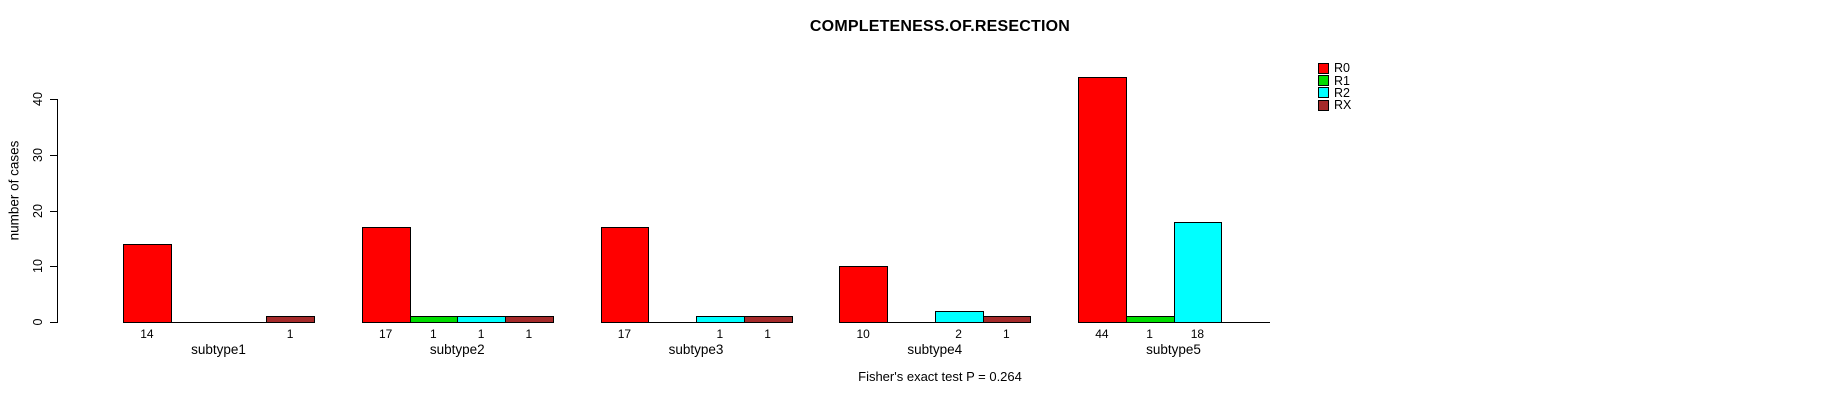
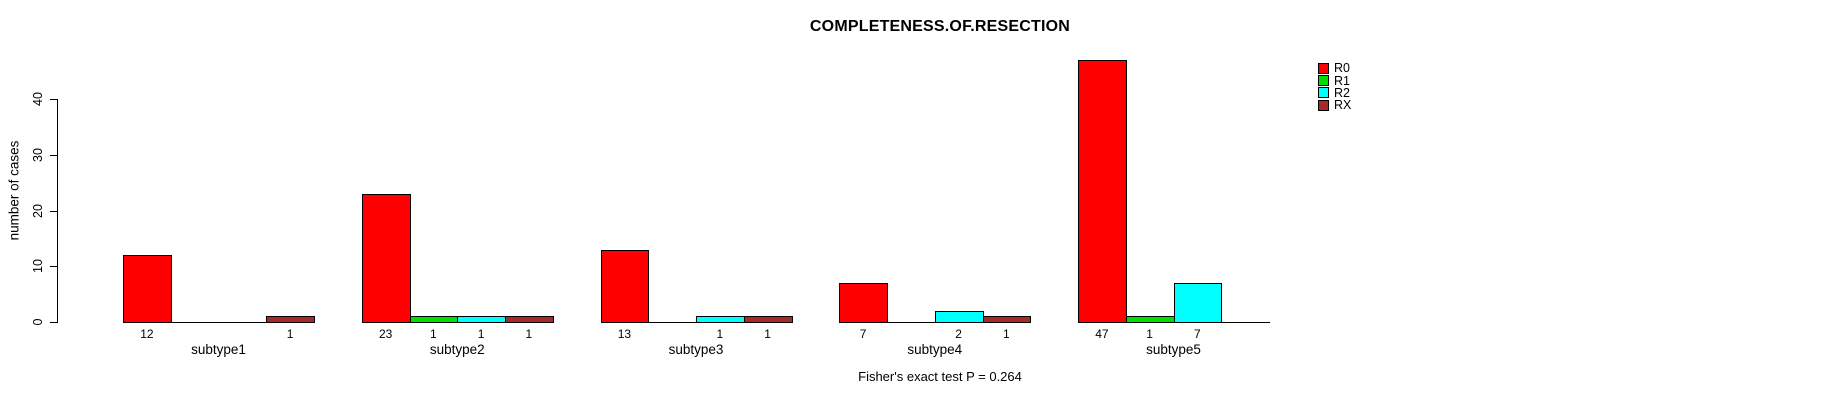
R0/subtype1: 14 -> 12
R0/subtype2: 17 -> 23
R0/subtype3: 17 -> 13
R0/subtype4: 10 -> 7
R0/subtype5: 44 -> 47
R2/subtype5: 18 -> 7
